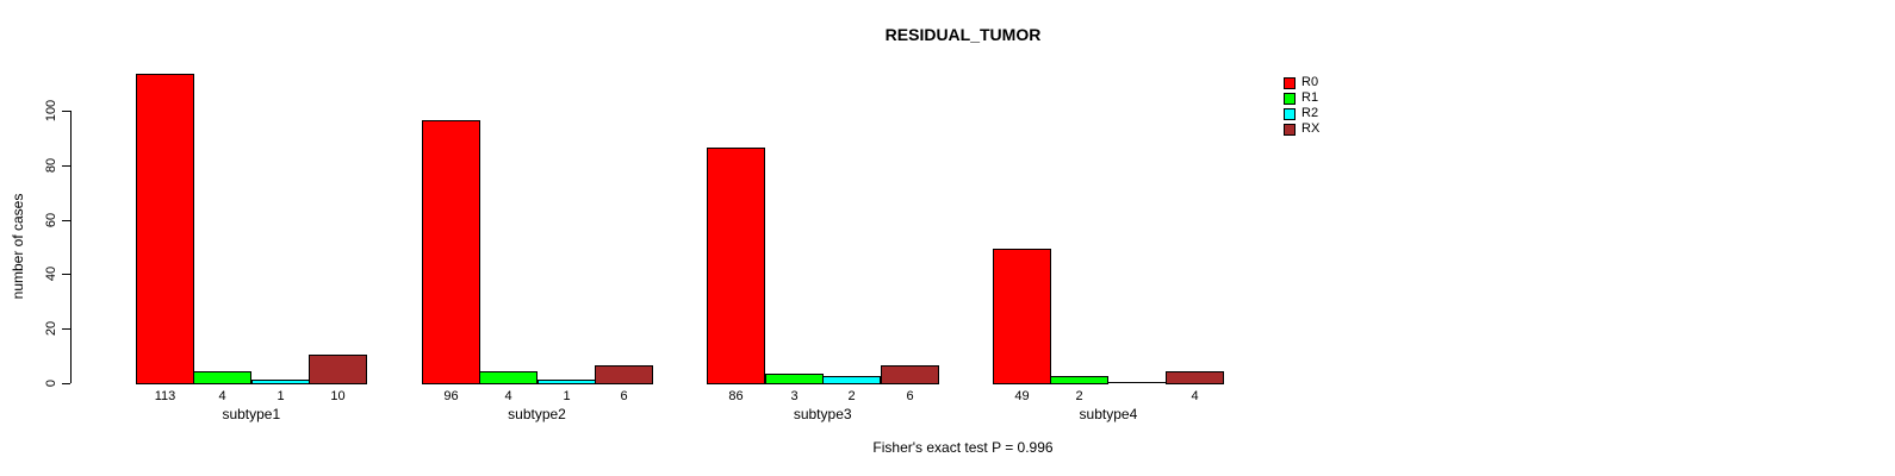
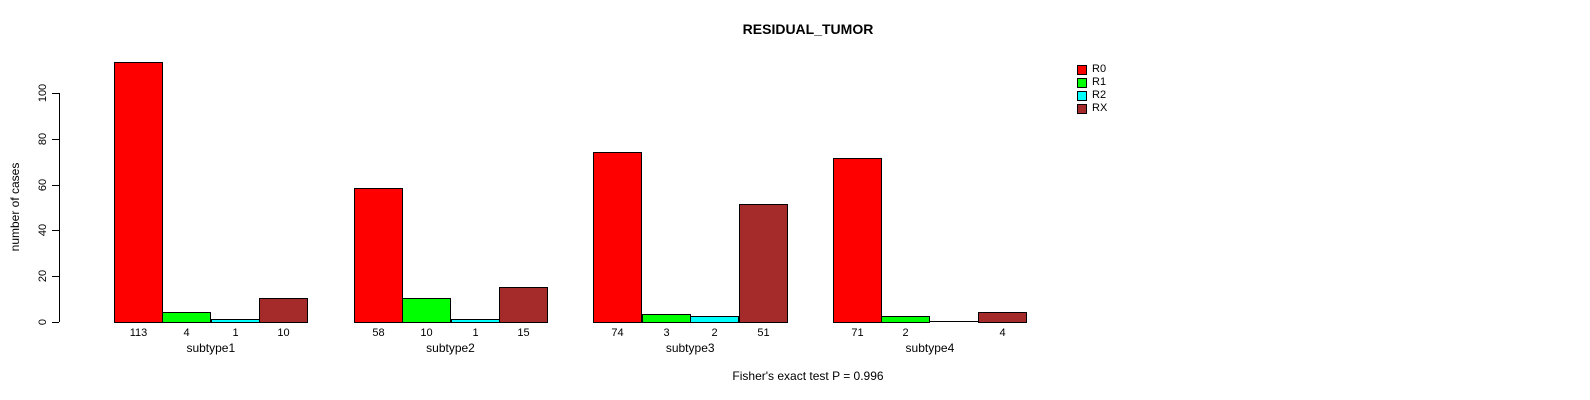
R0/subtype2: 96 -> 58
R1/subtype2: 4 -> 10
RX/subtype2: 6 -> 15
R0/subtype3: 86 -> 74
RX/subtype3: 6 -> 51
R0/subtype4: 49 -> 71
